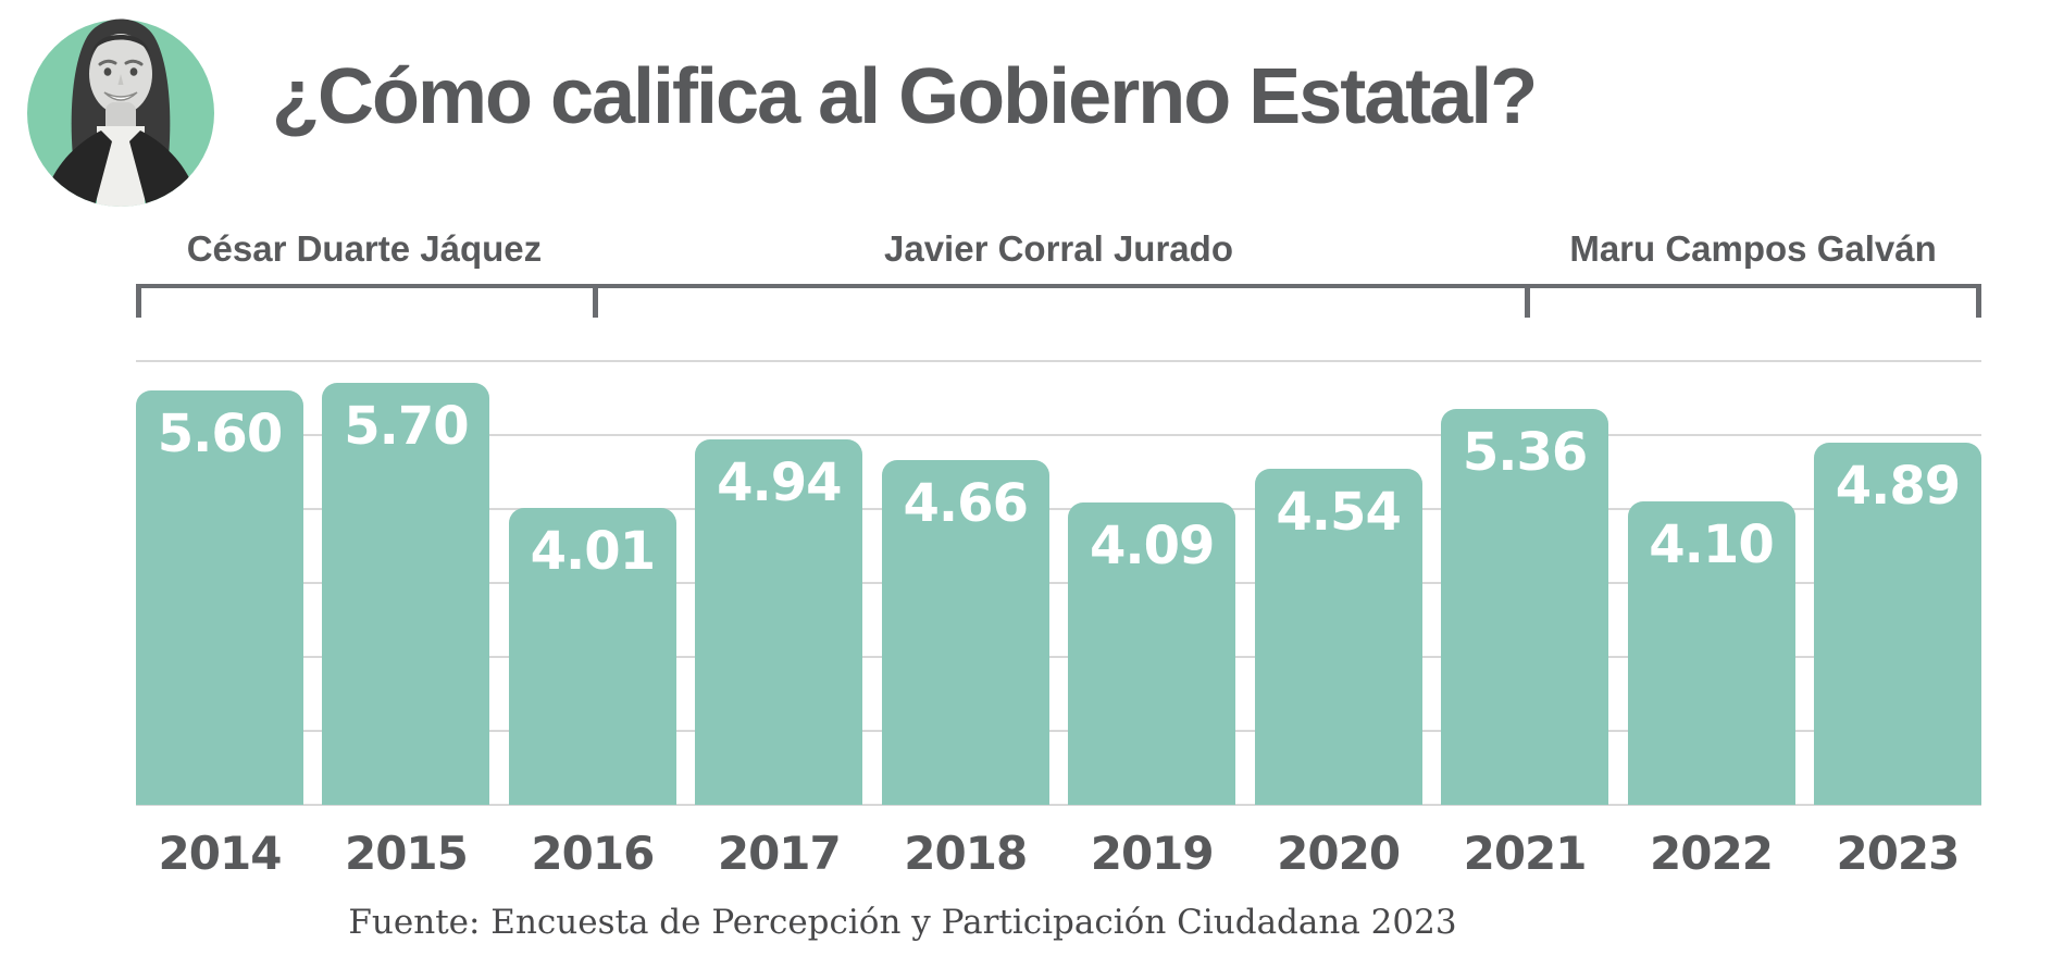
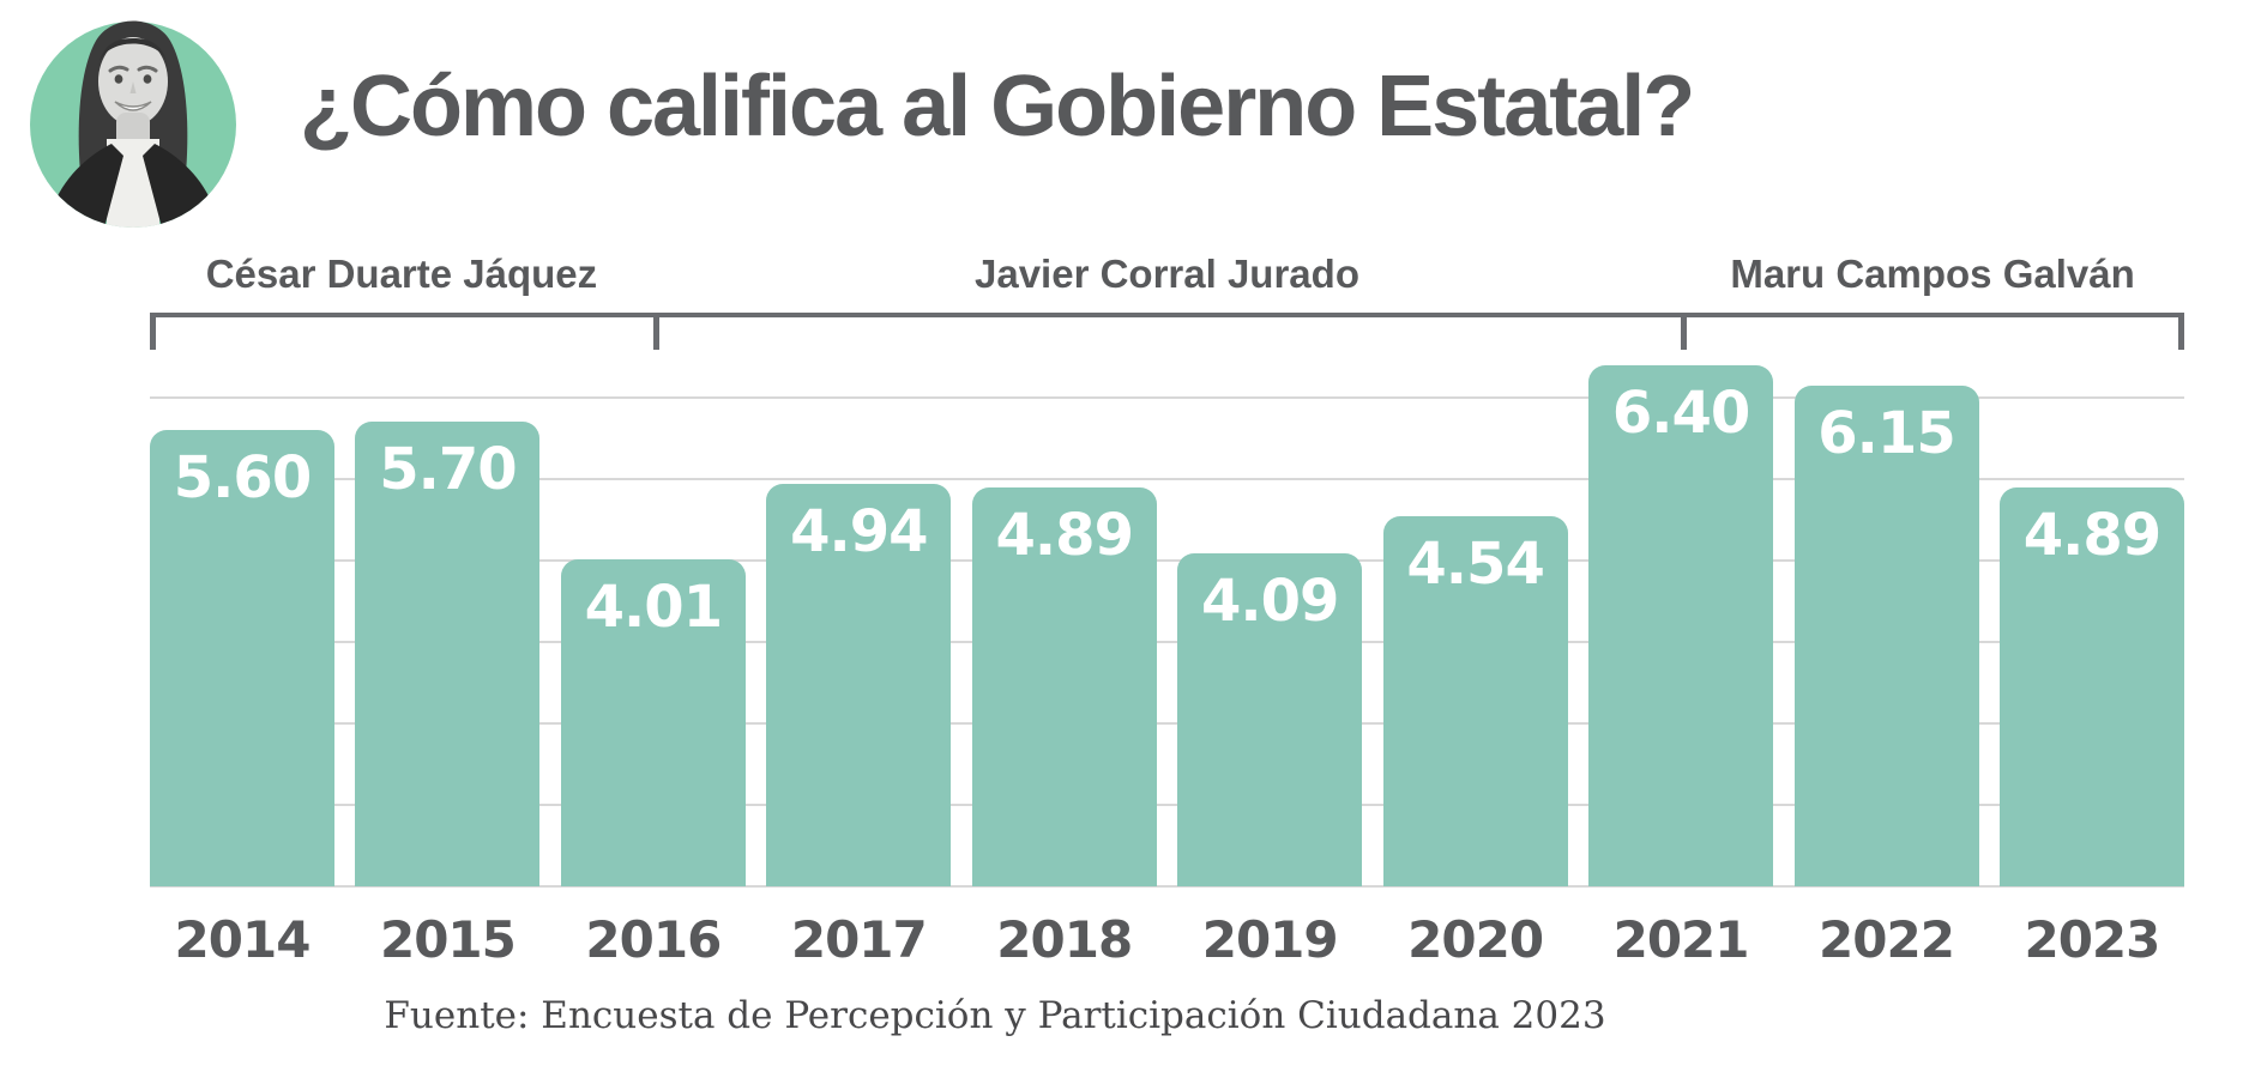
2018: 4.66 -> 4.89
2021: 5.36 -> 6.40
2022: 4.10 -> 6.15
